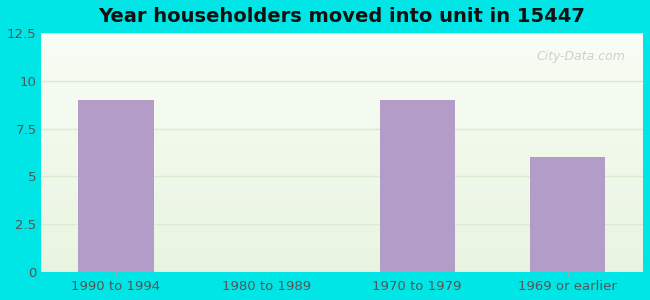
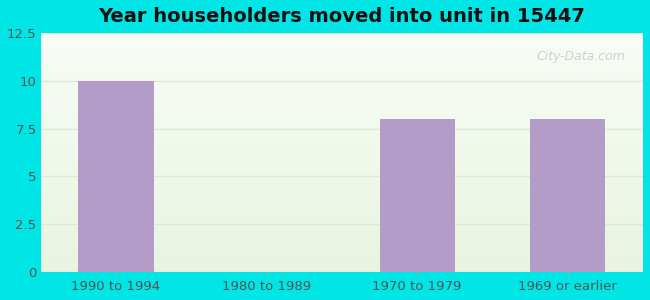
1990 to 1994: 9 -> 10
1970 to 1979: 9 -> 8
1969 or earlier: 6 -> 8
